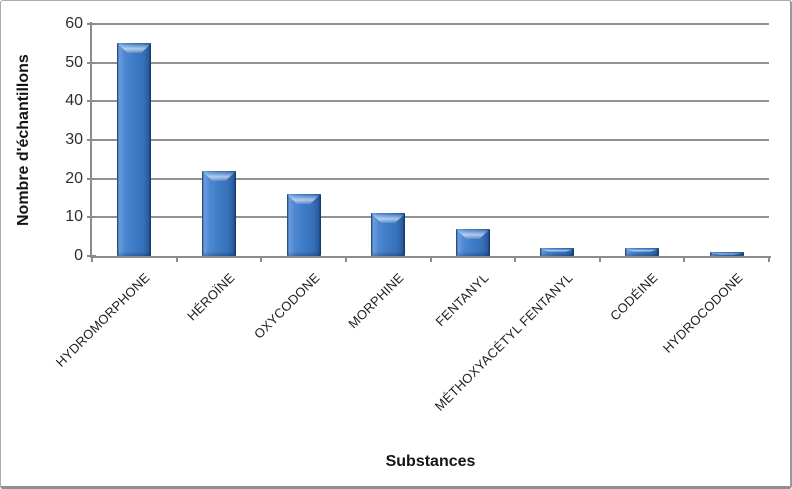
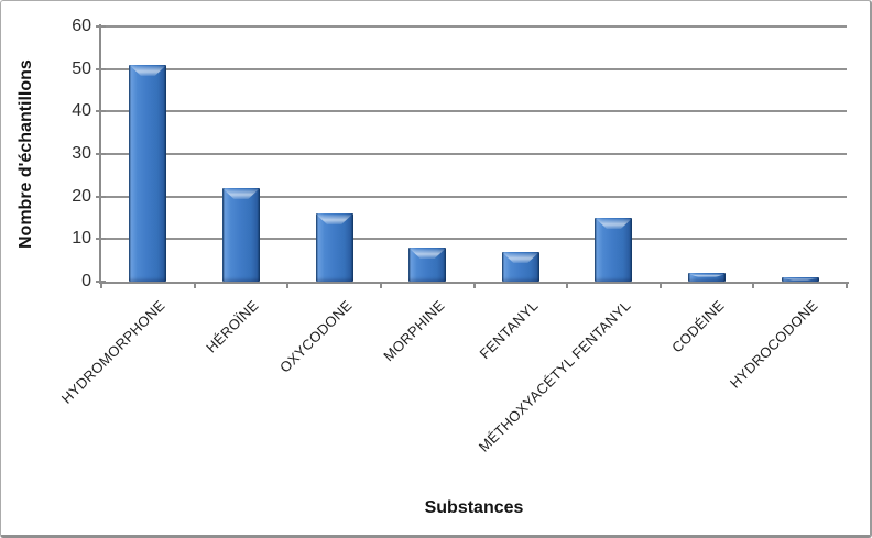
HYDROMORPHONE: 55 -> 51
MORPHINE: 11 -> 8
MÉTHOXYACÉTYL FENTANYL: 2 -> 15
